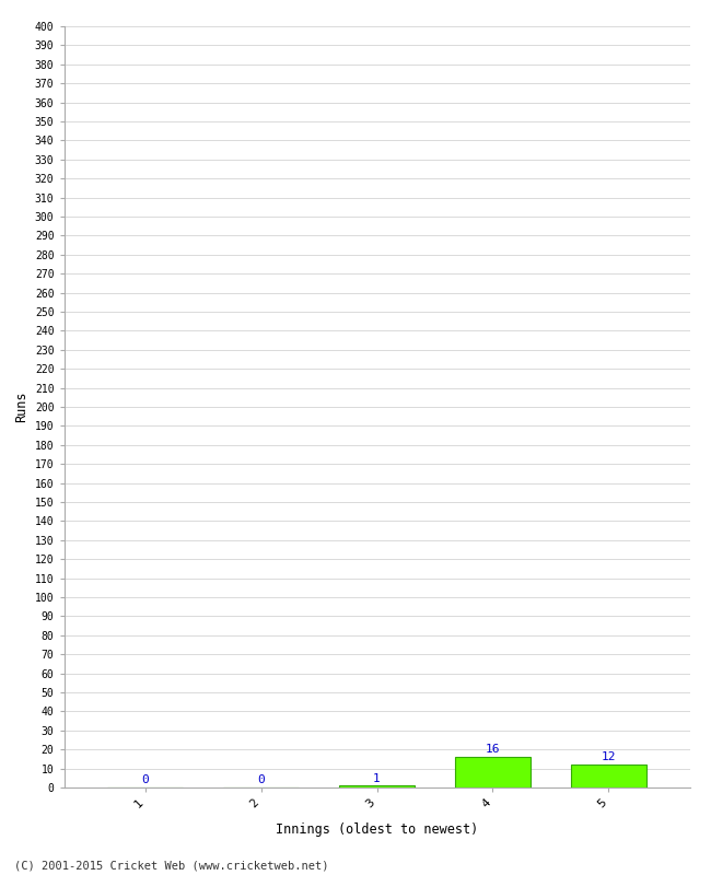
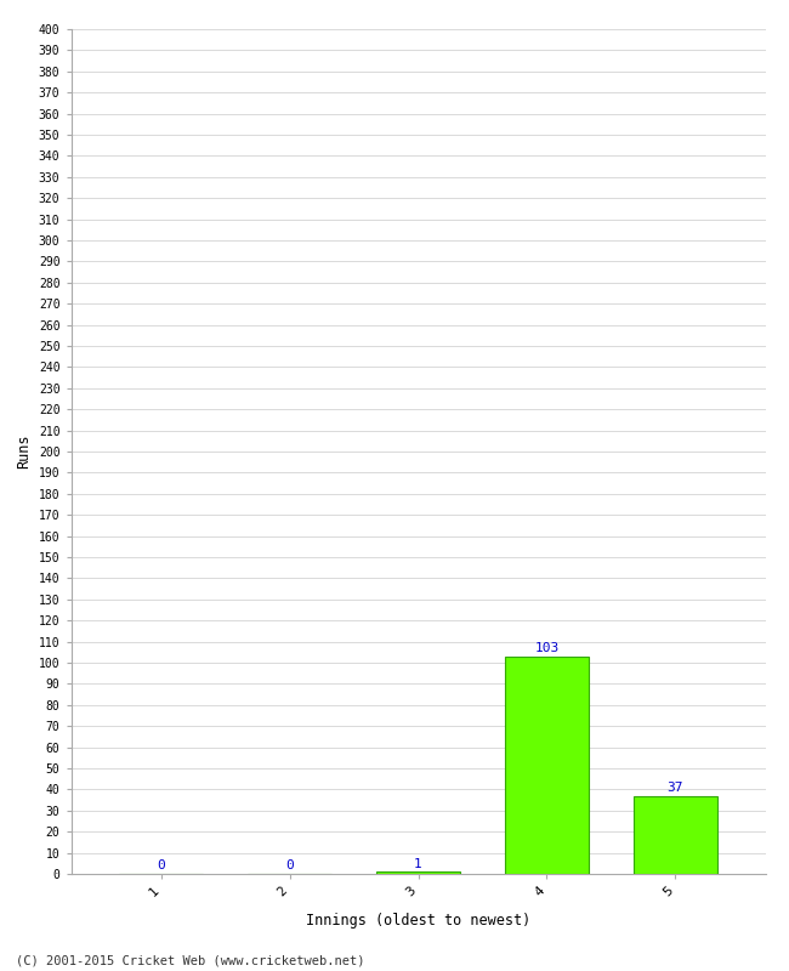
4: 16 -> 103
5: 12 -> 37
